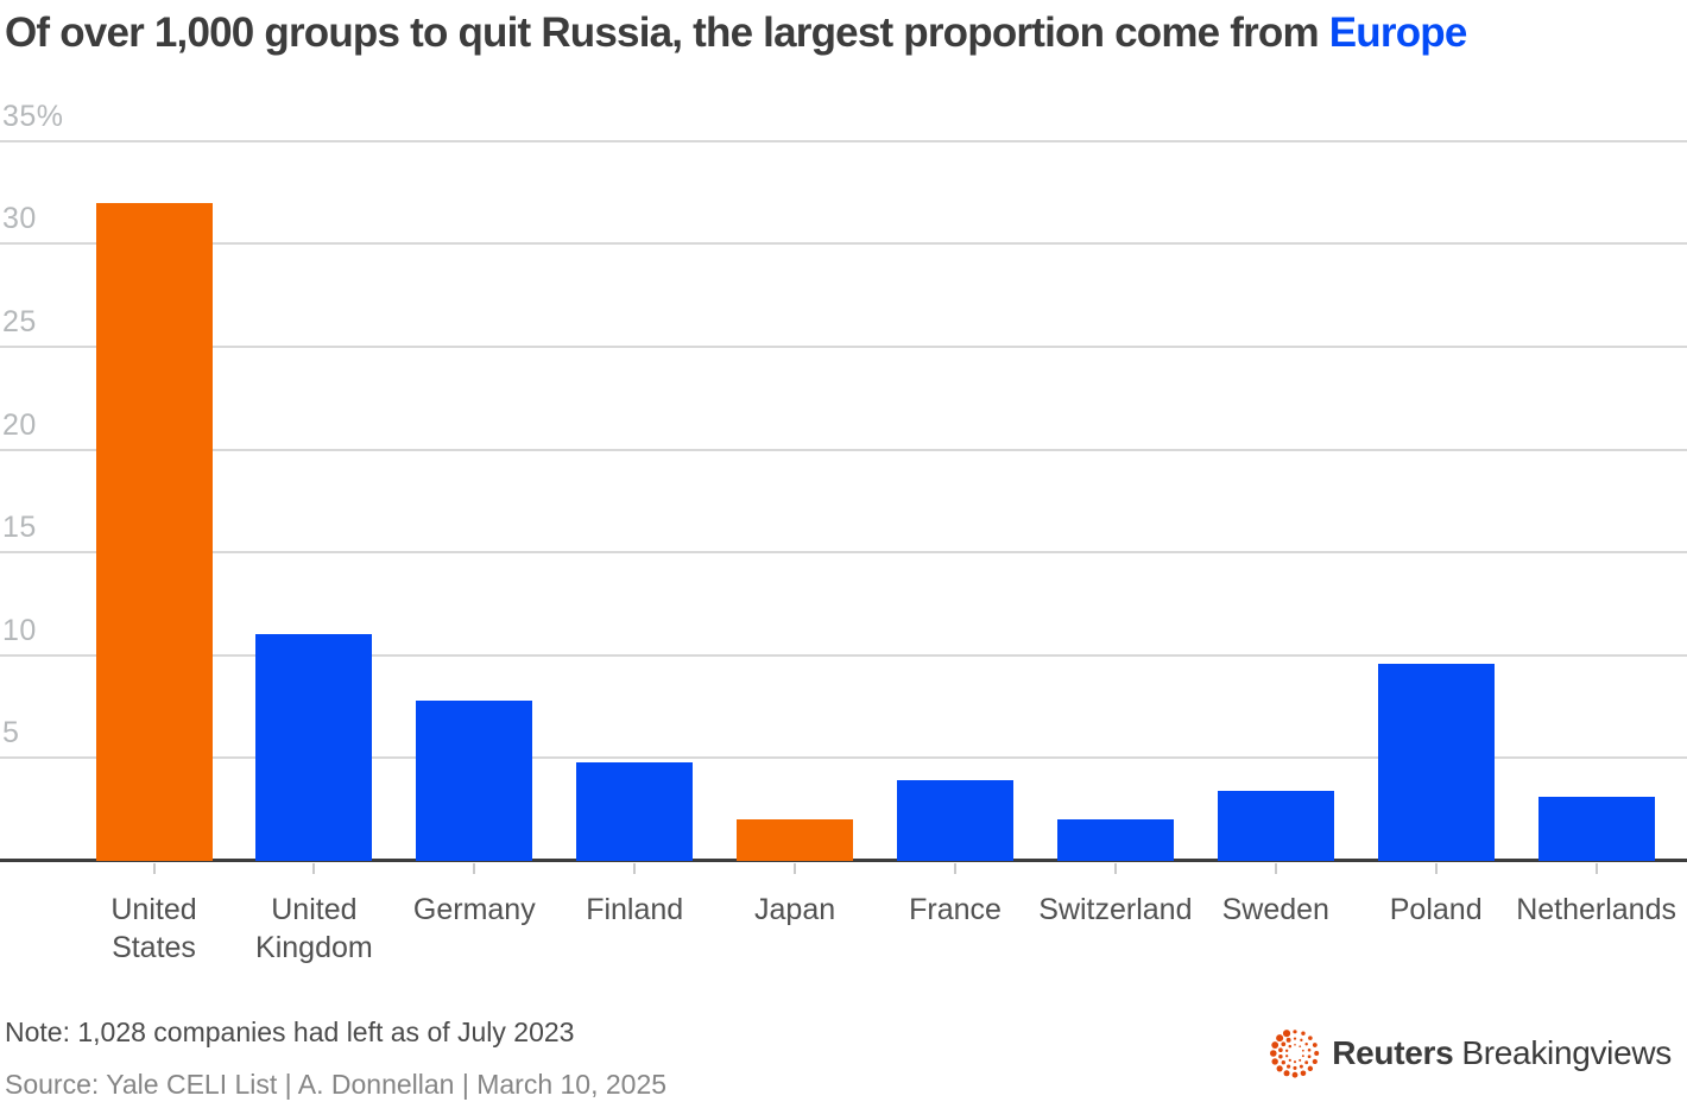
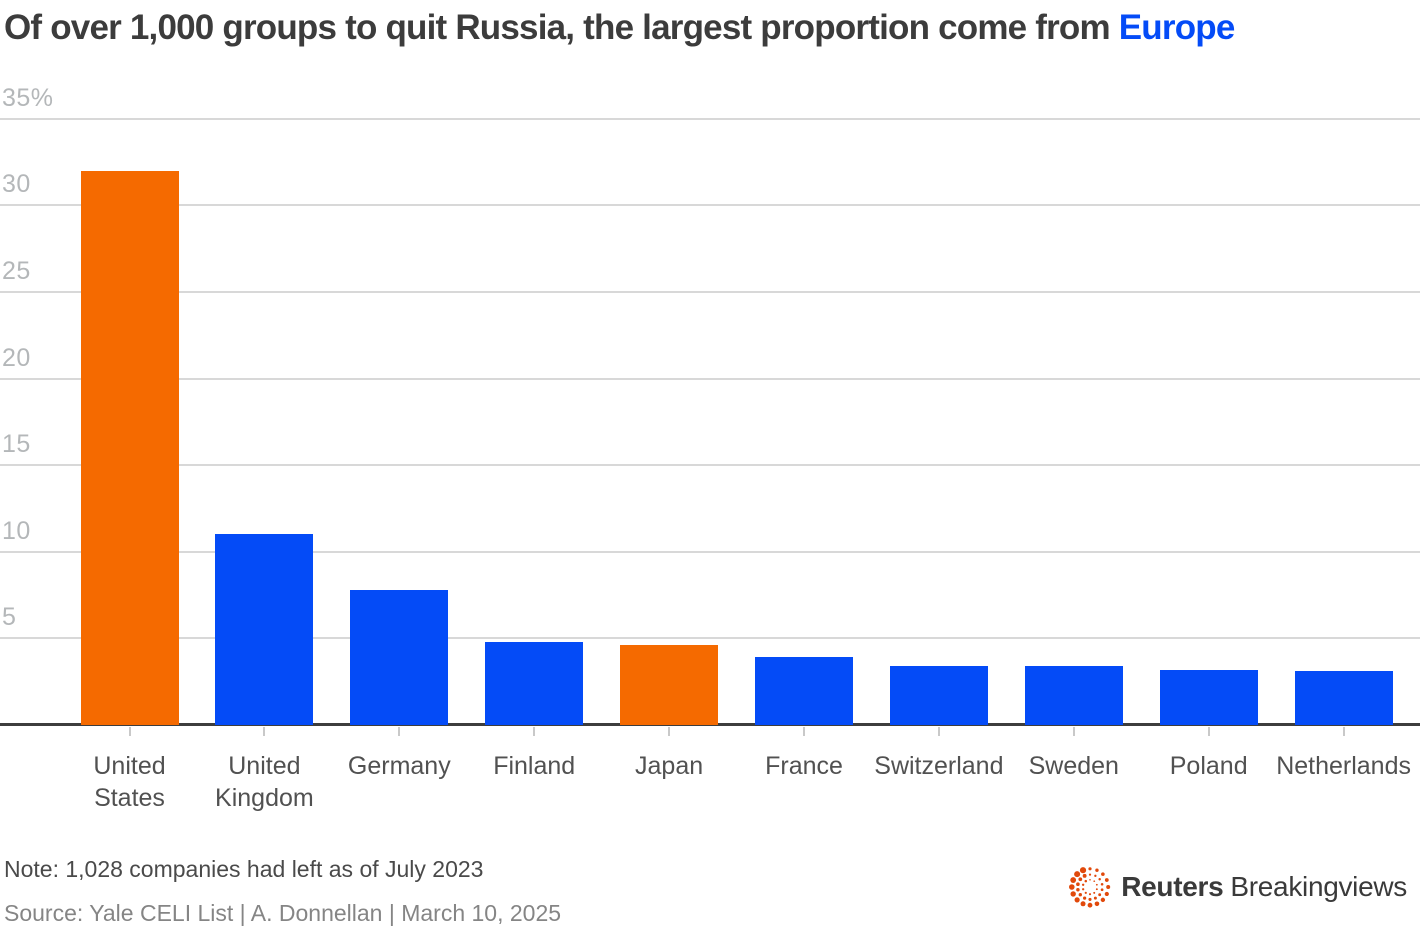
Japan: 2.0% -> 4.6%
Switzerland: 2.0% -> 3.4%
Poland: 9.6% -> 3.2%
